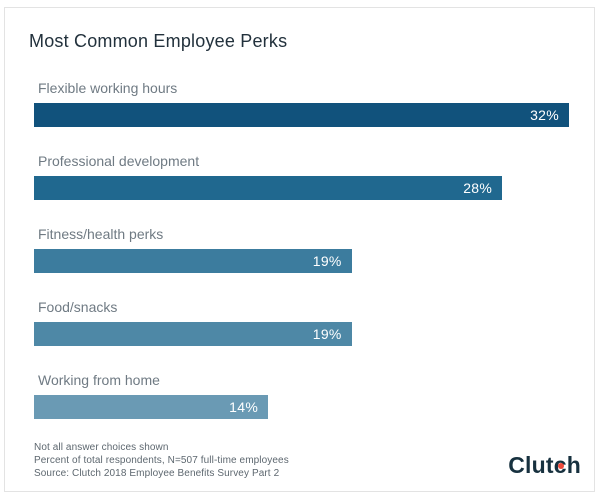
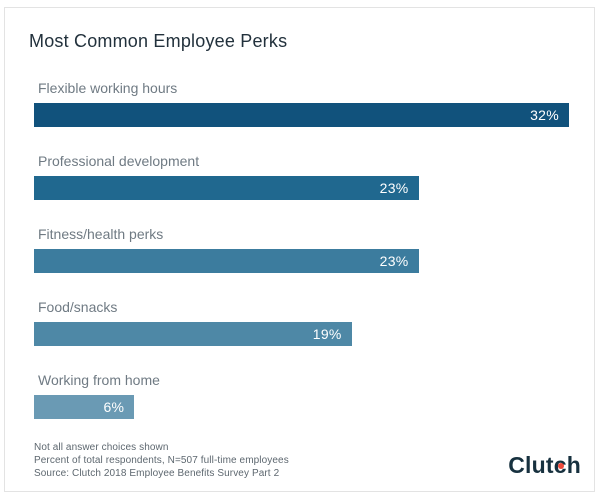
Professional development: 28% -> 23%
Fitness/health perks: 19% -> 23%
Working from home: 14% -> 6%
